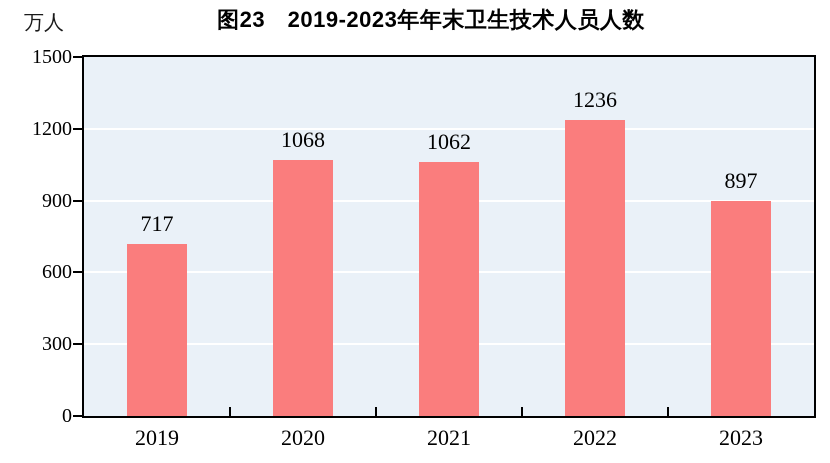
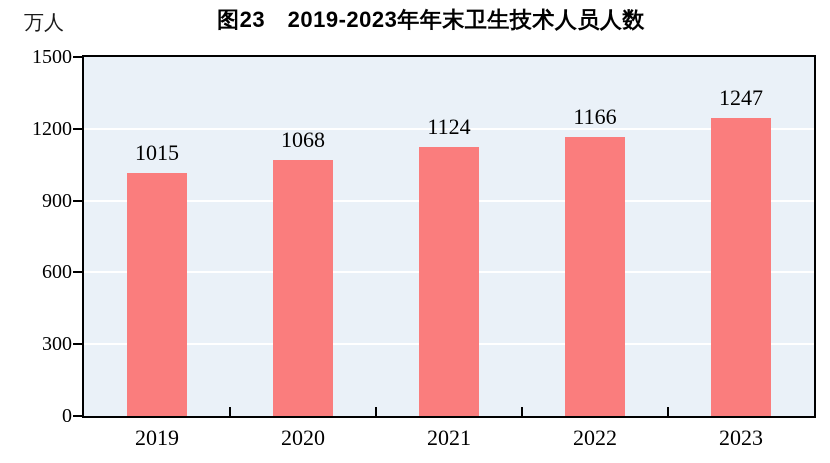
2019: 717 -> 1015
2021: 1062 -> 1124
2022: 1236 -> 1166
2023: 897 -> 1247
